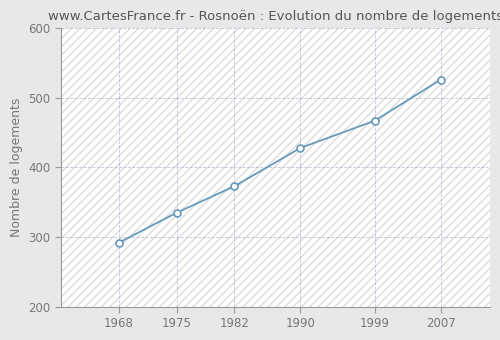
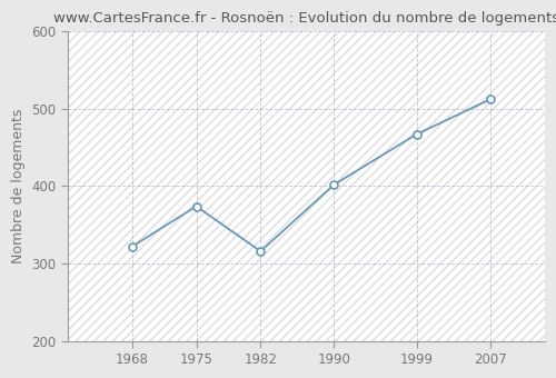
1968: 292 -> 322
1975: 335 -> 374
1982: 373 -> 316
1990: 428 -> 402
2007: 526 -> 512
